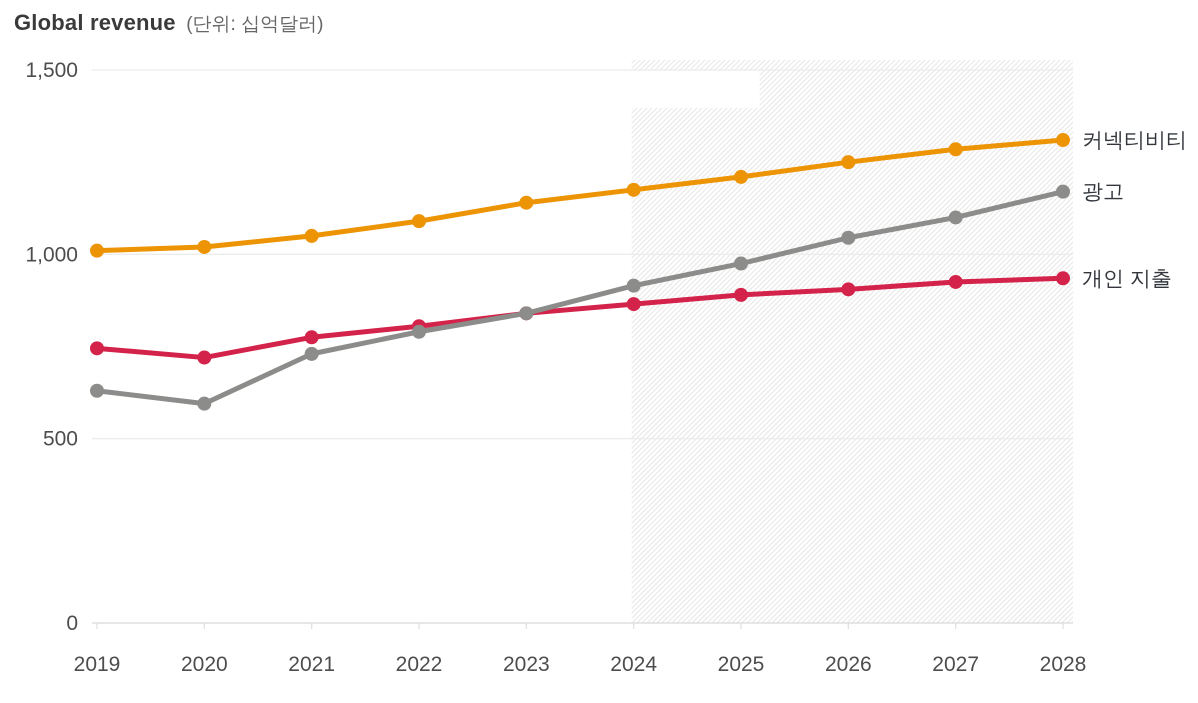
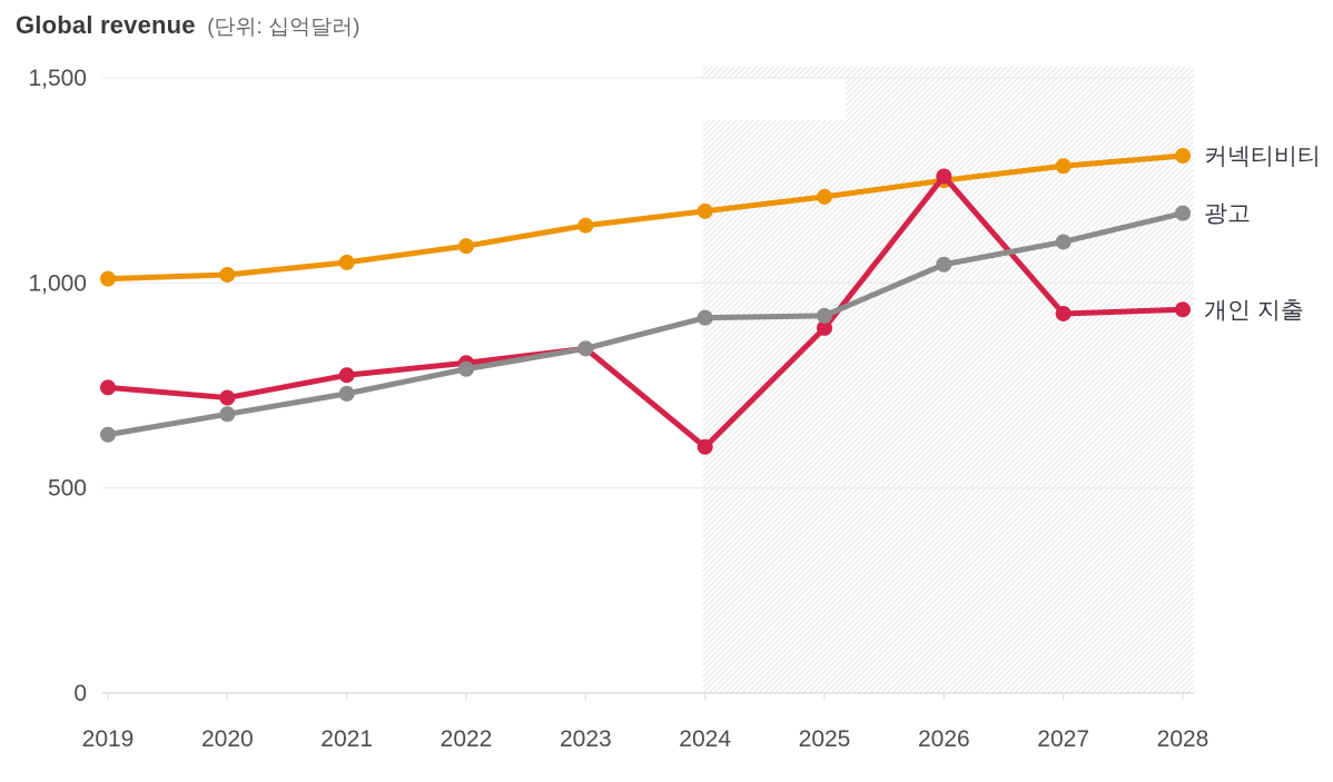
광고/2020: 600 -> 680
개인 지출/2024: 860 -> 600
광고/2025: 980 -> 920
개인 지출/2026: 900 -> 1260
